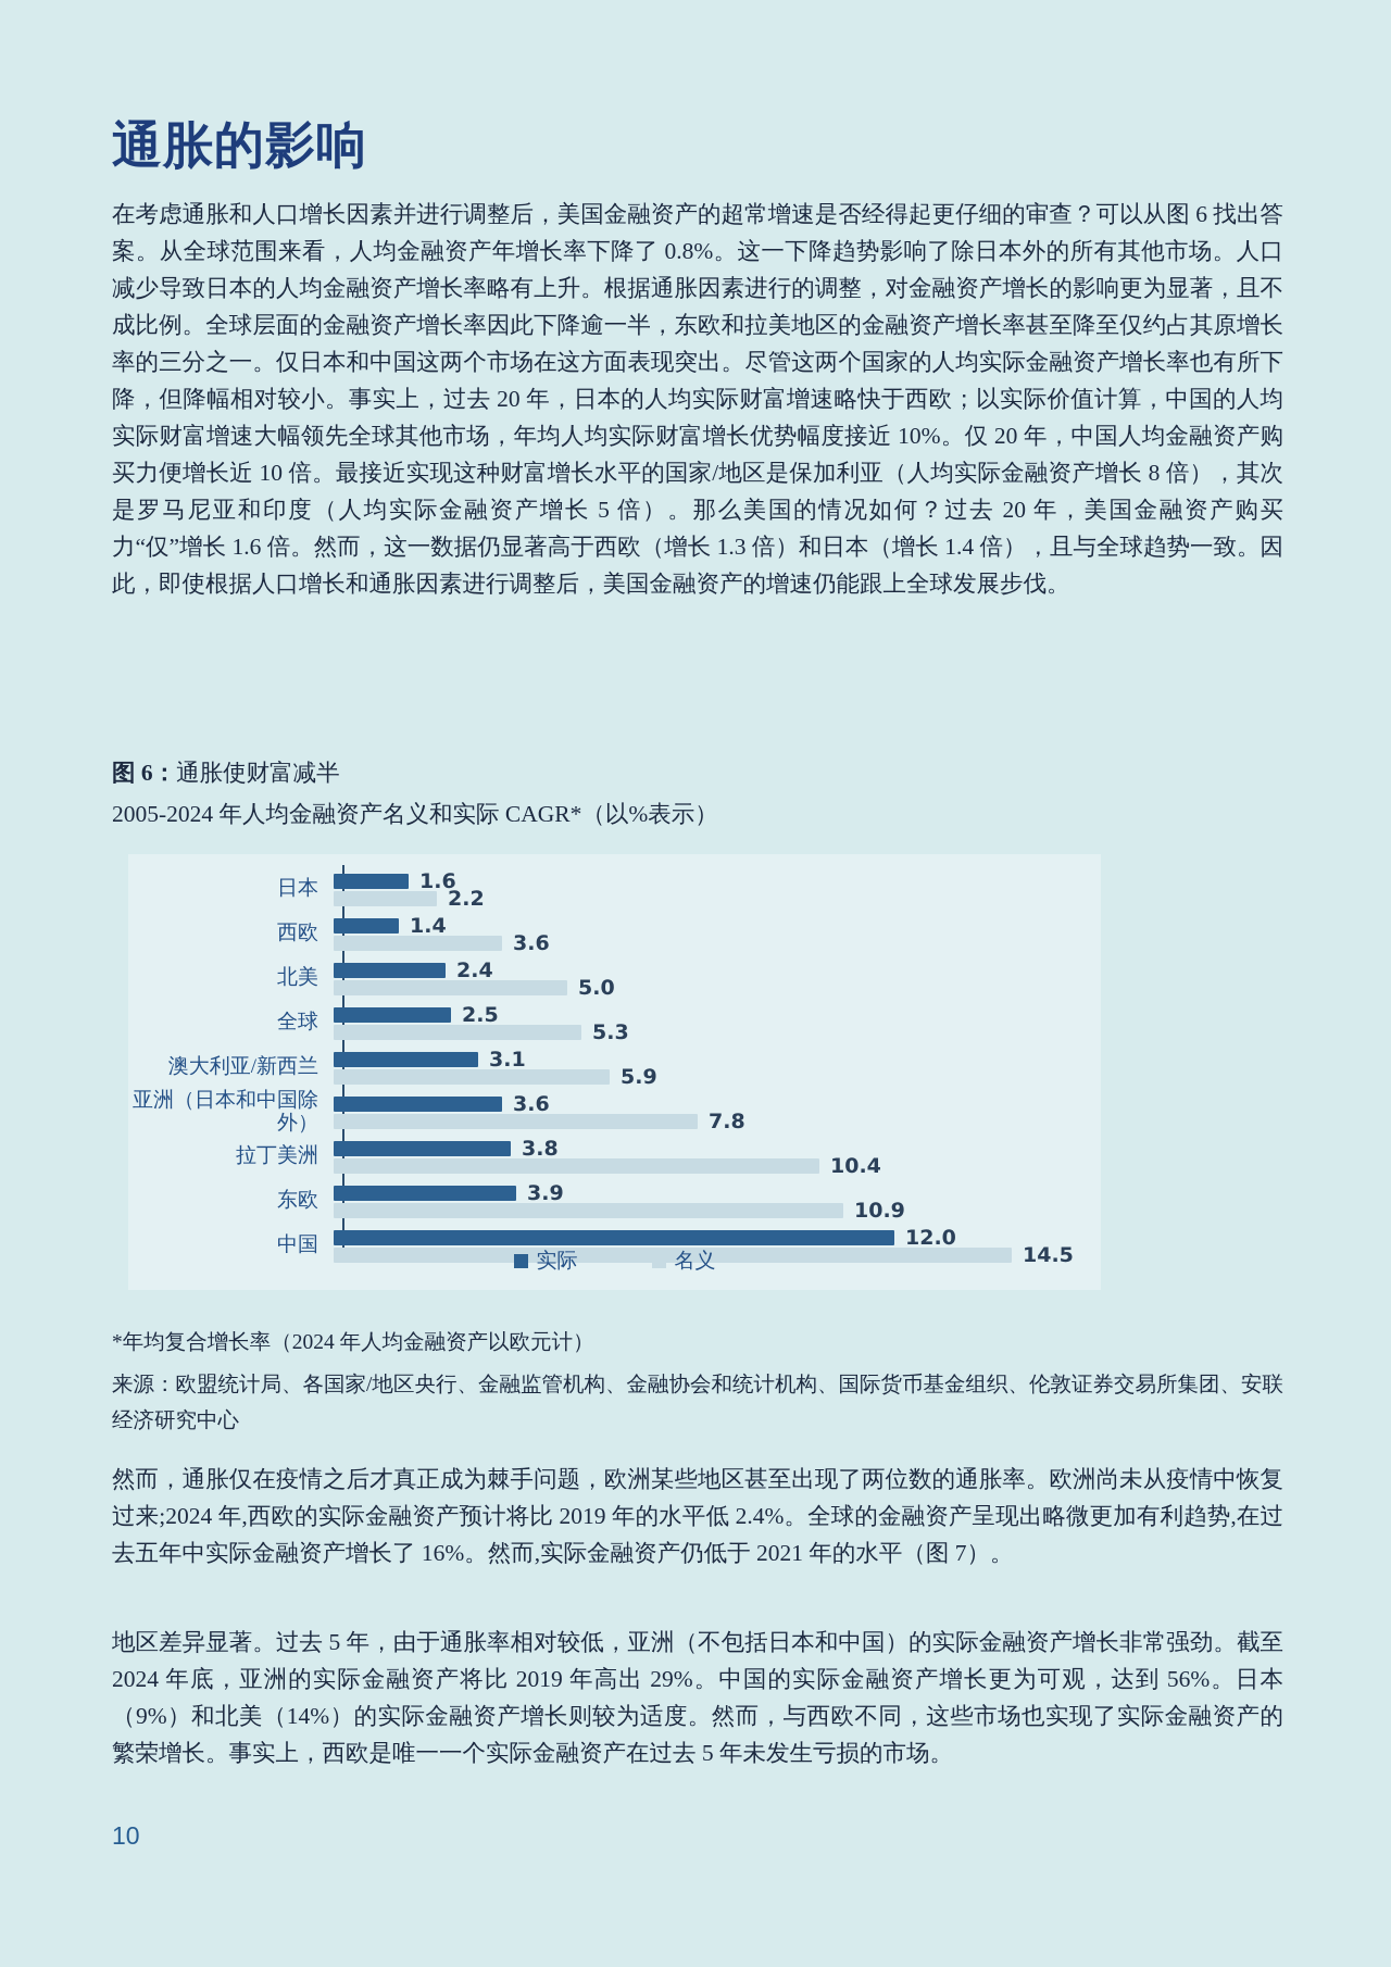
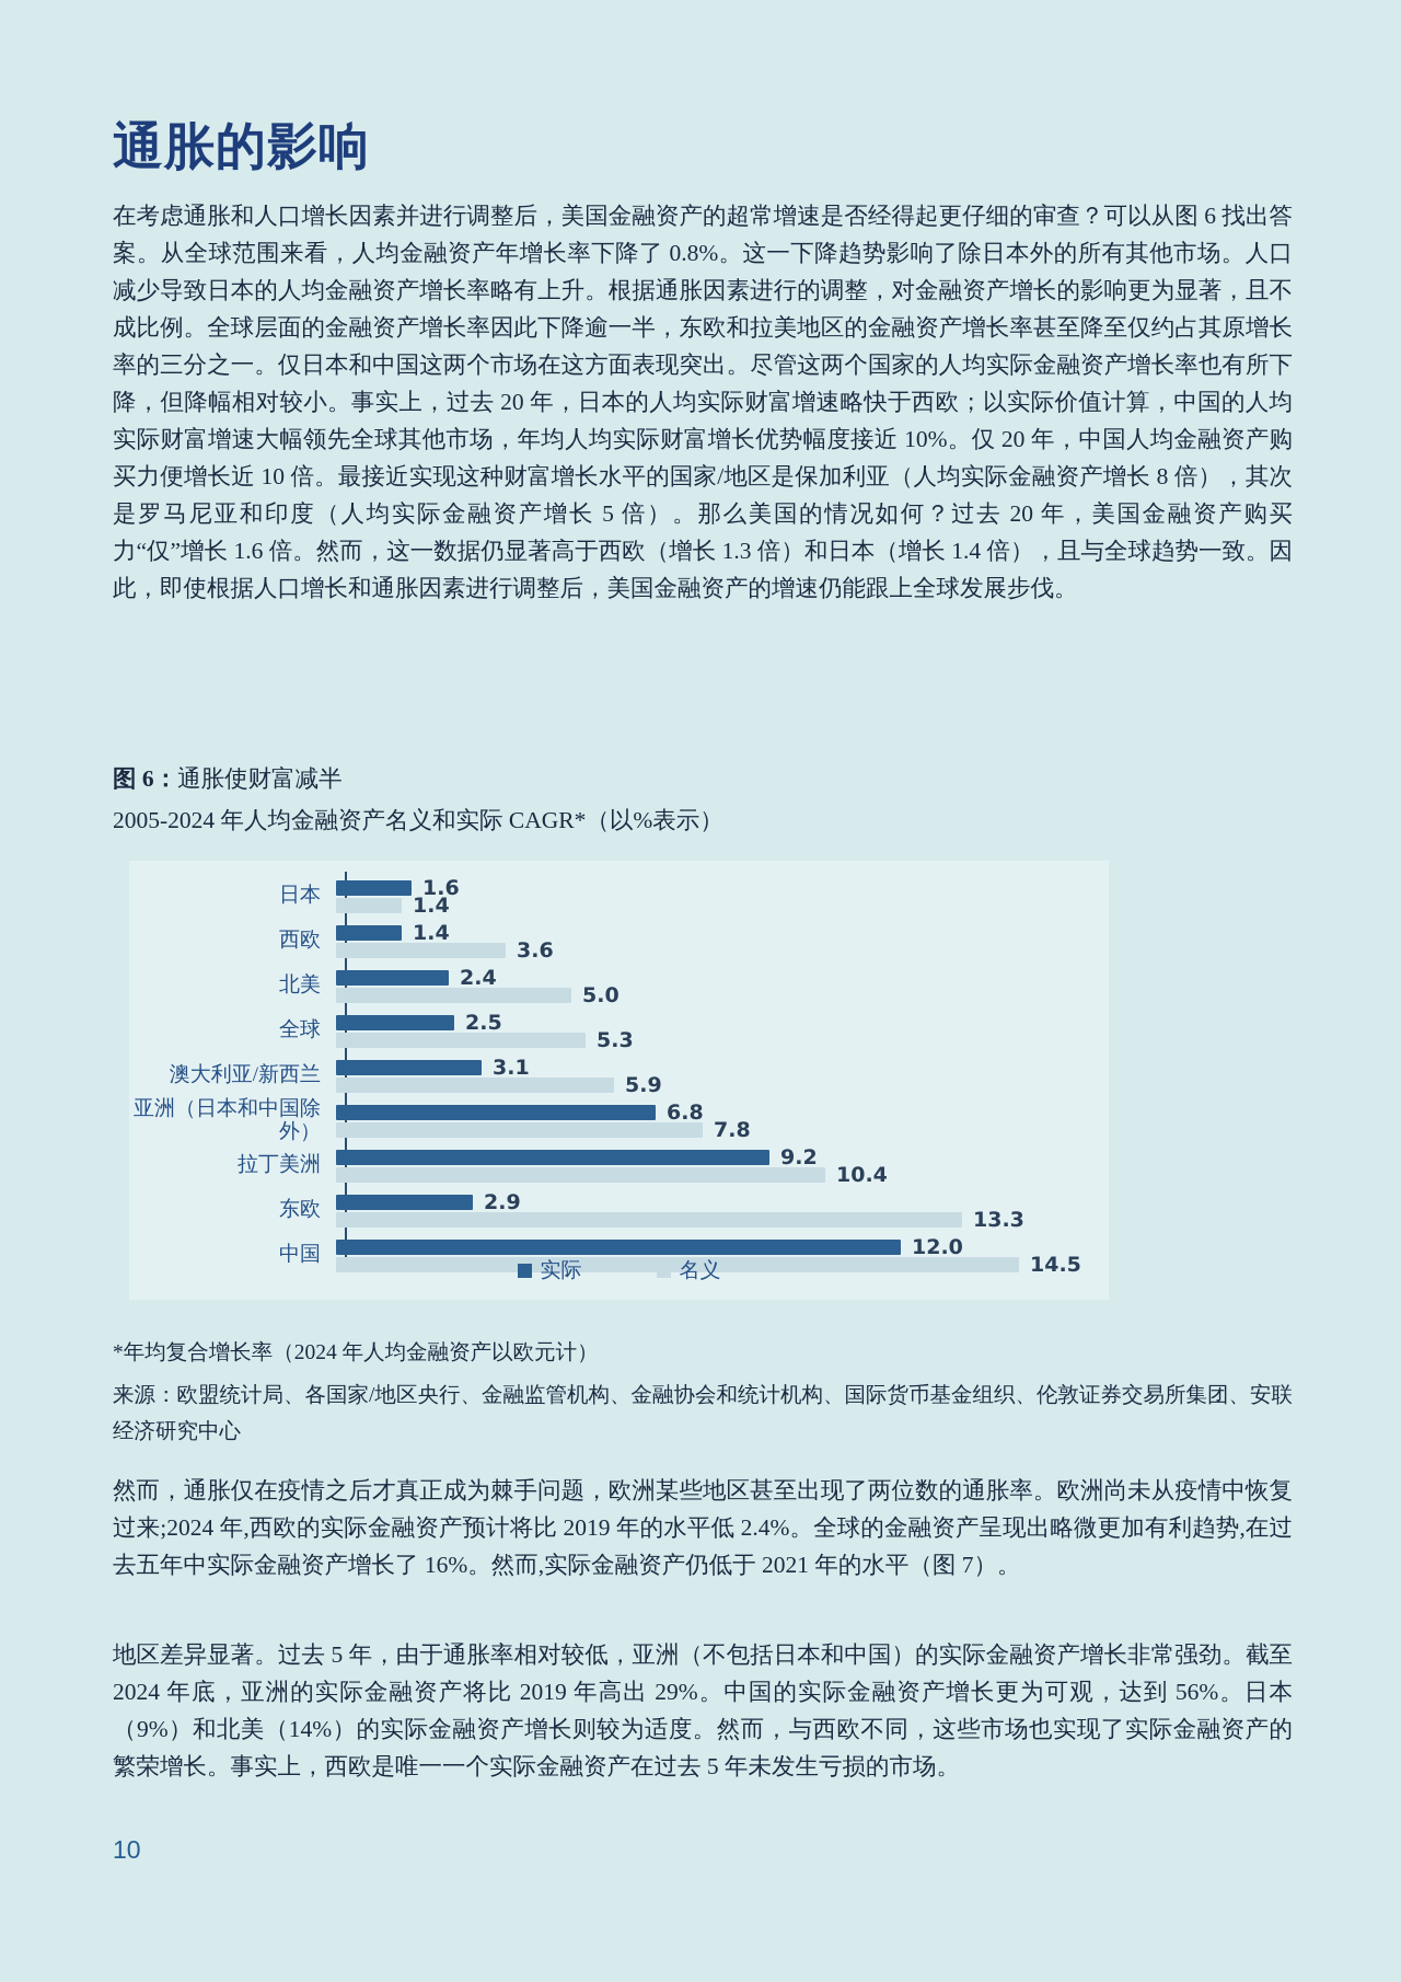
名义/日本: 2.2 -> 1.4
实际/亚洲（日本和中国除外）: 3.6 -> 6.8
实际/拉丁美洲: 3.8 -> 9.2
实际/东欧: 3.9 -> 2.9
名义/东欧: 10.9 -> 13.3
